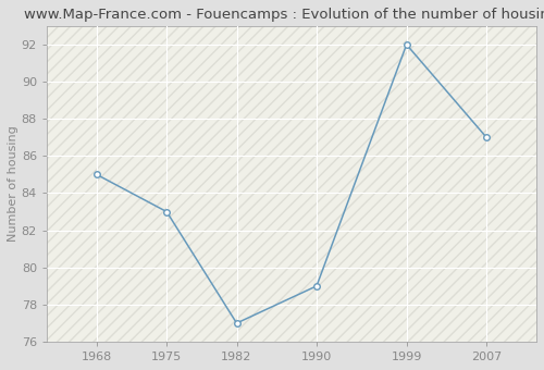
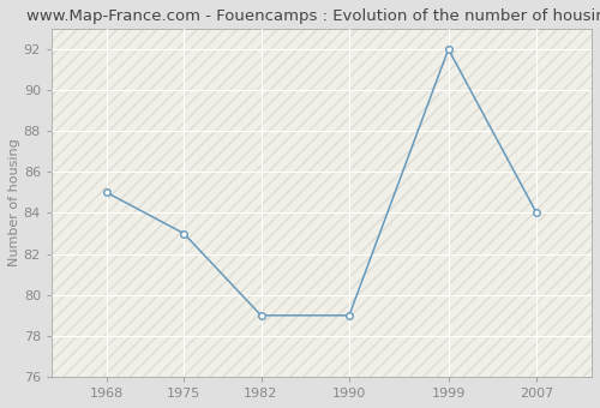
1982: 77 -> 79
2007: 87 -> 84
